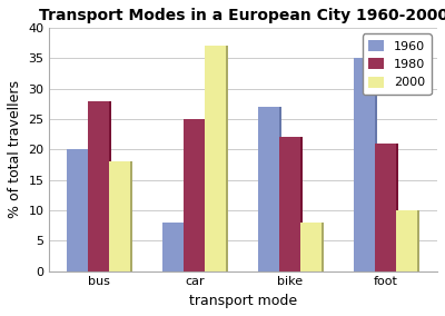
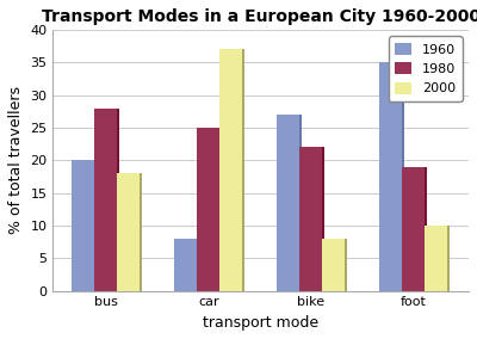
1980/foot: 21 -> 19
